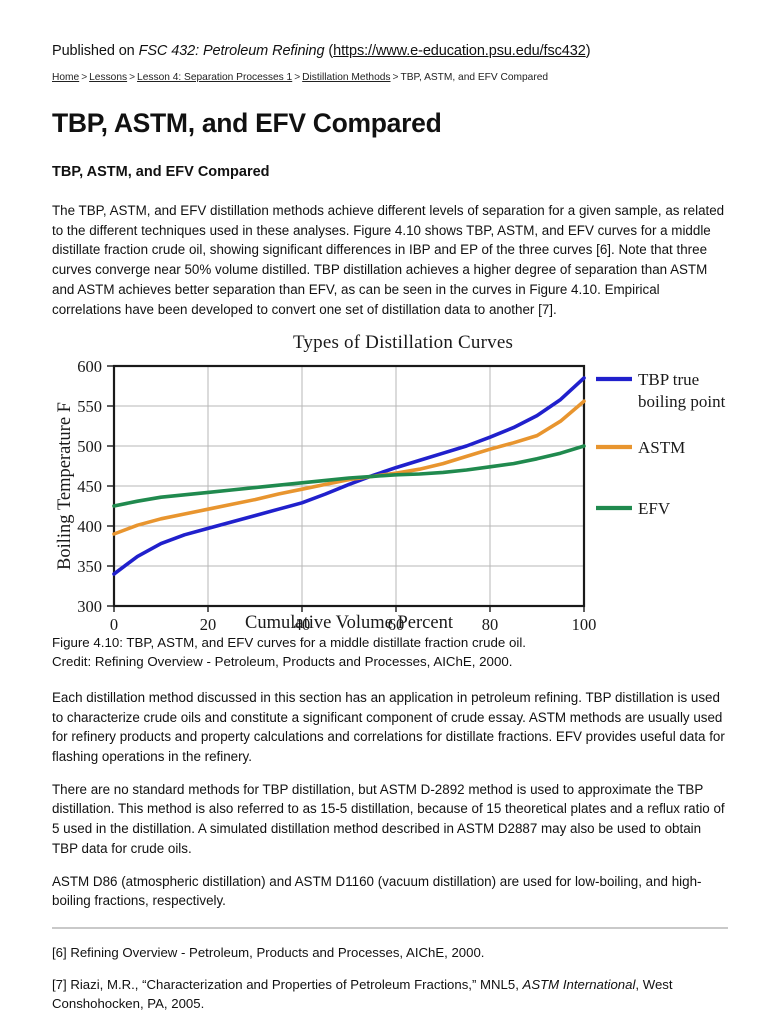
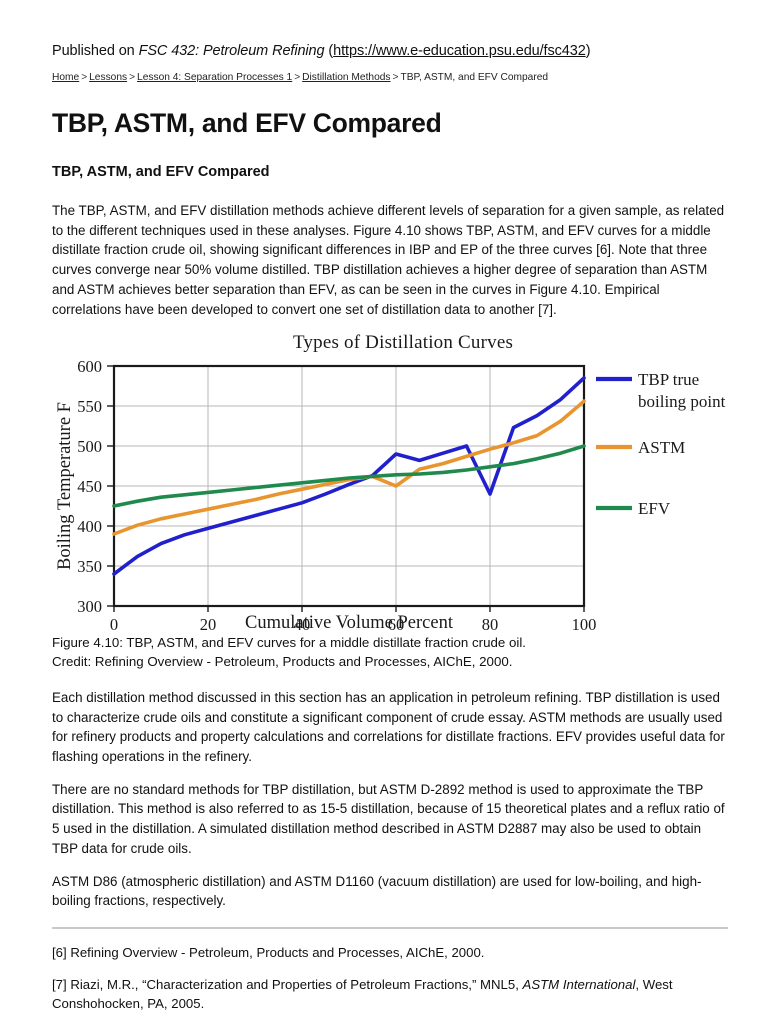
TBP true boiling point/60: 470 -> 490
ASTM/60: 470 -> 450
TBP true boiling point/80: 510 -> 440
